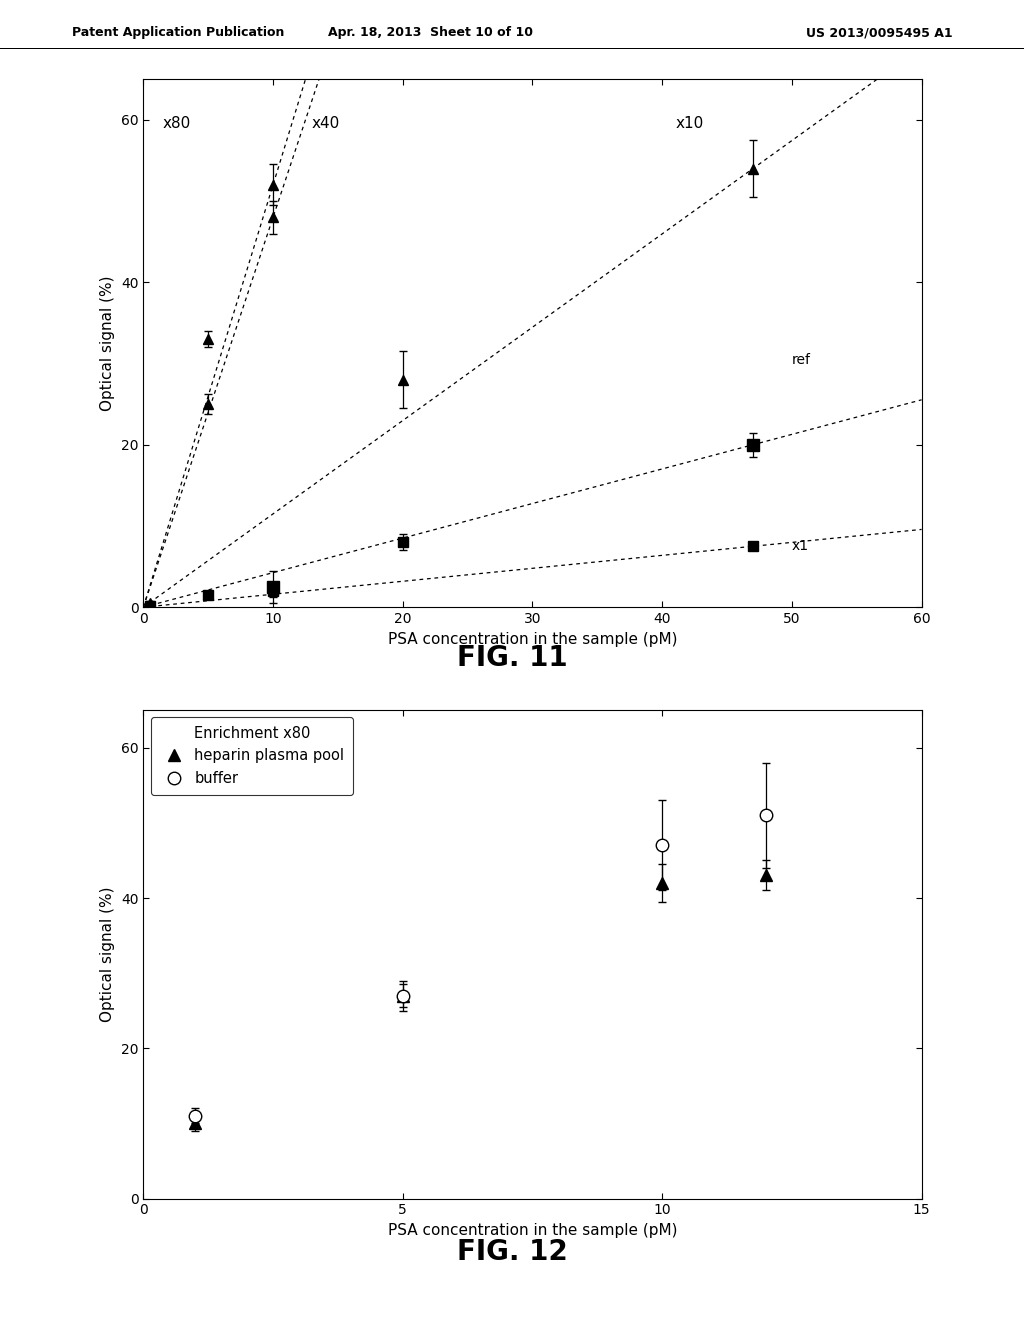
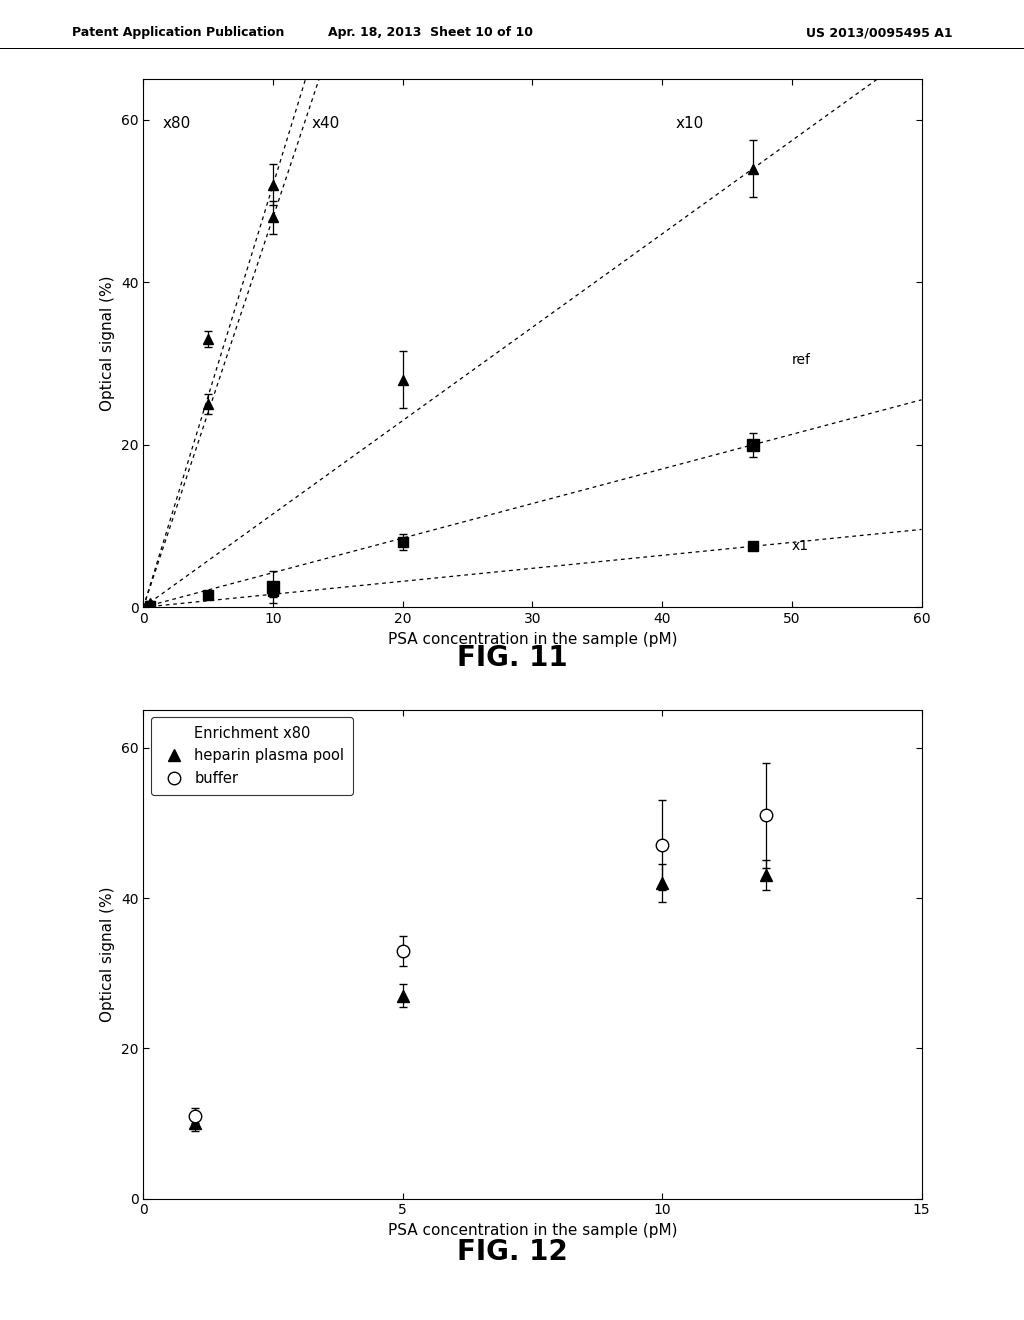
buffer/5: 27 -> 33
